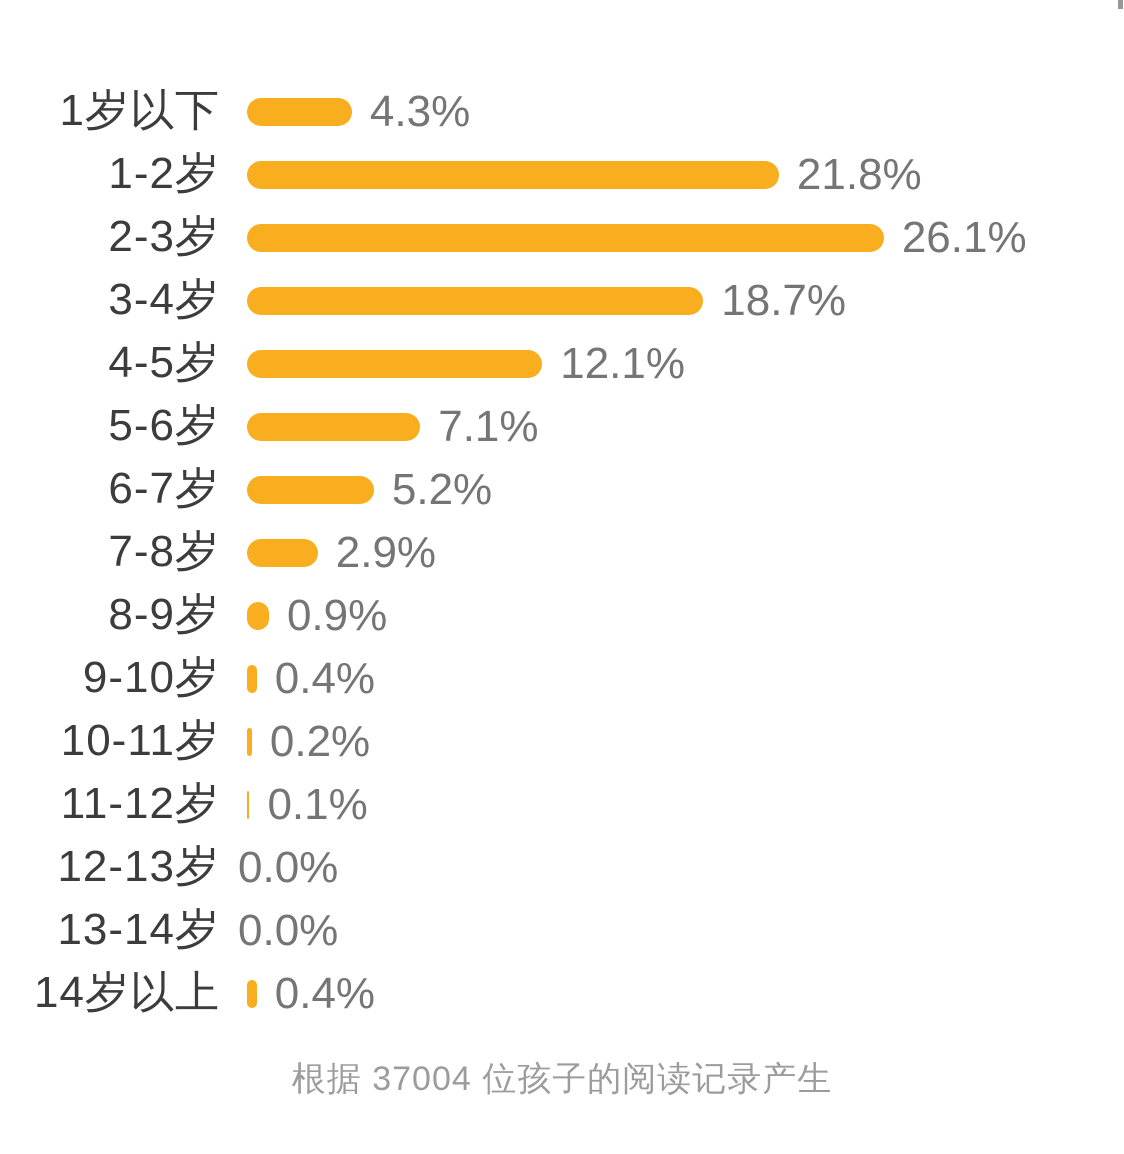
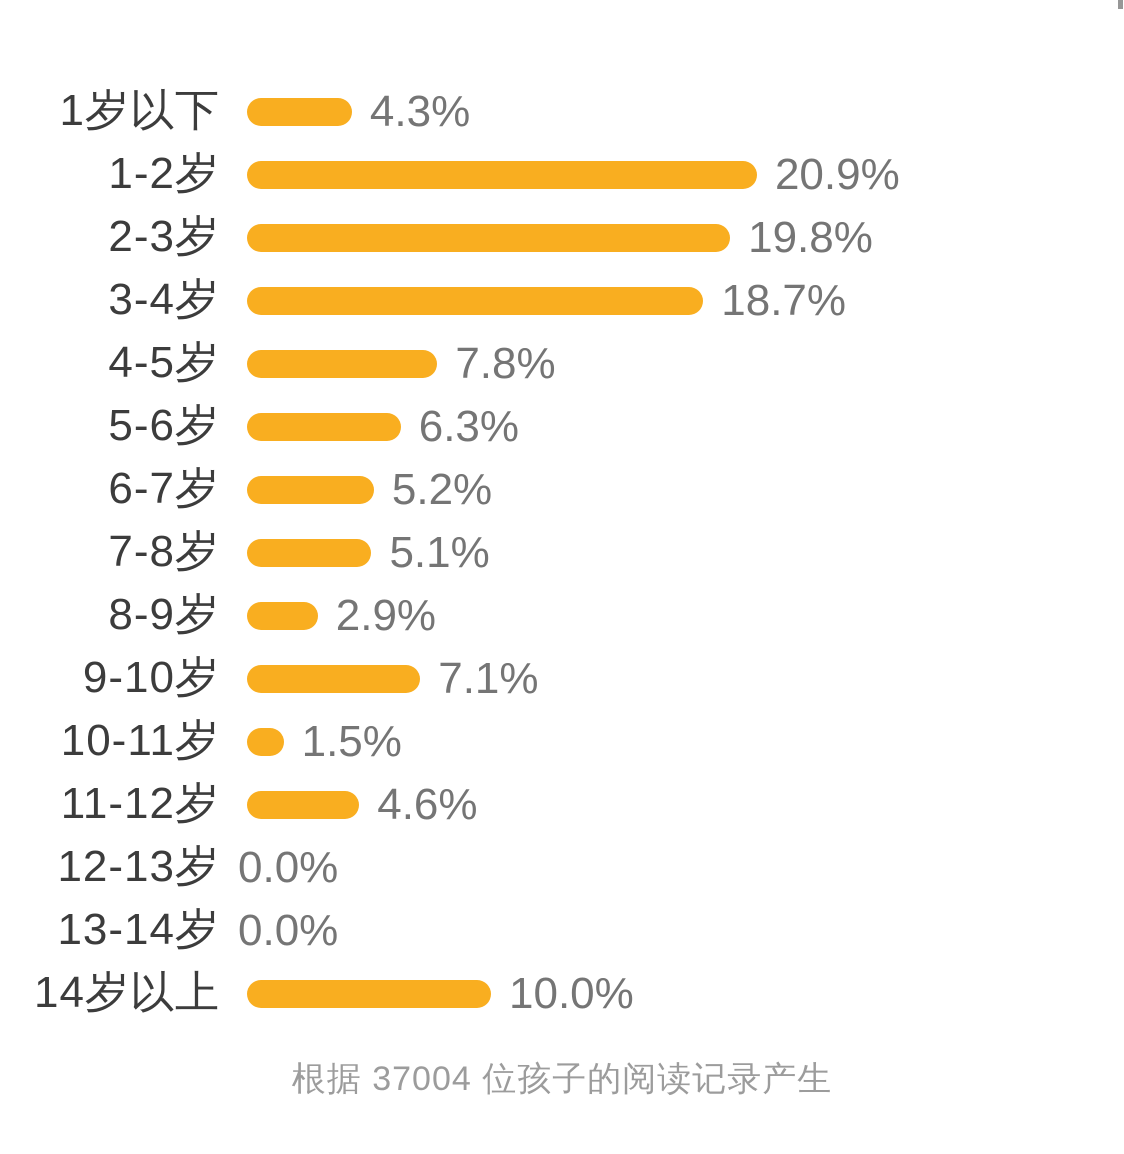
1-2岁: 21.8% -> 20.9%
2-3岁: 26.1% -> 19.8%
4-5岁: 12.1% -> 7.8%
5-6岁: 7.1% -> 6.3%
7-8岁: 2.9% -> 5.1%
8-9岁: 0.9% -> 2.9%
9-10岁: 0.4% -> 7.1%
10-11岁: 0.2% -> 1.5%
11-12岁: 0.1% -> 4.6%
14岁以上: 0.4% -> 10.0%
